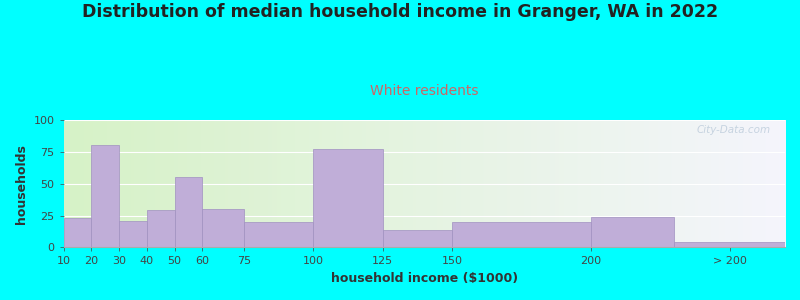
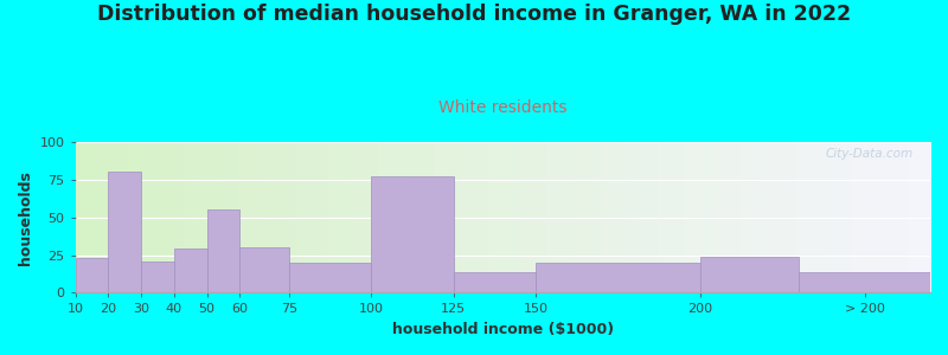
> 200: 4 -> 14
